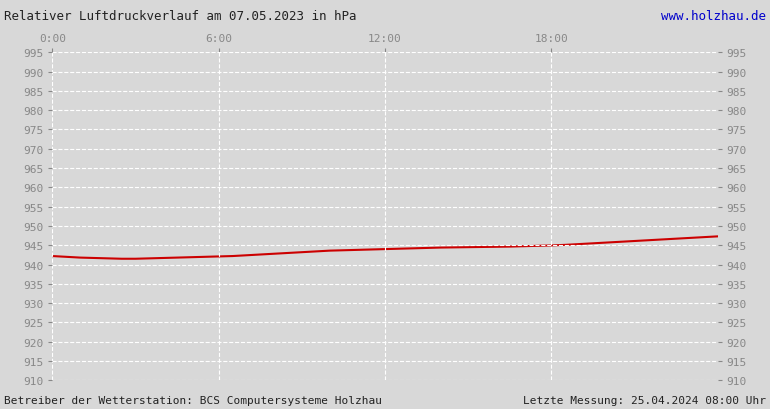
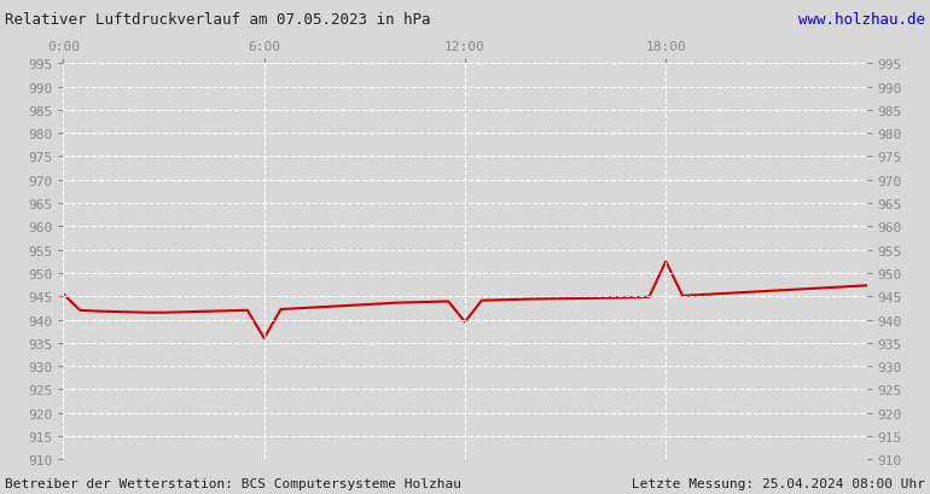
0:00: 942.2 -> 945.5
6:00: 942.1 -> 936.0
12:00: 944.0 -> 939.5
18:00: 945.0 -> 952.5
